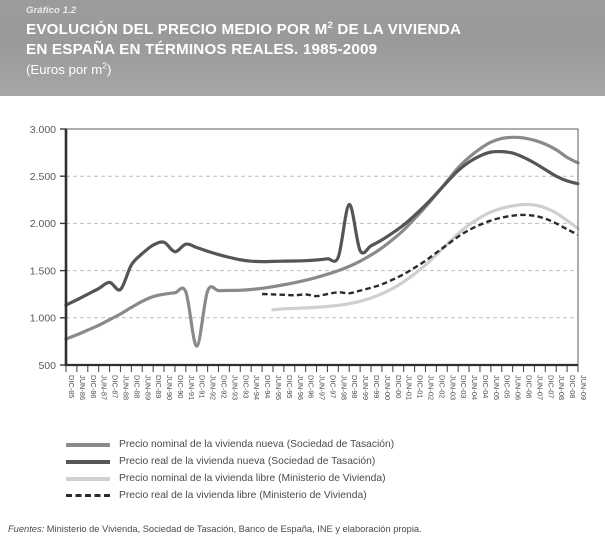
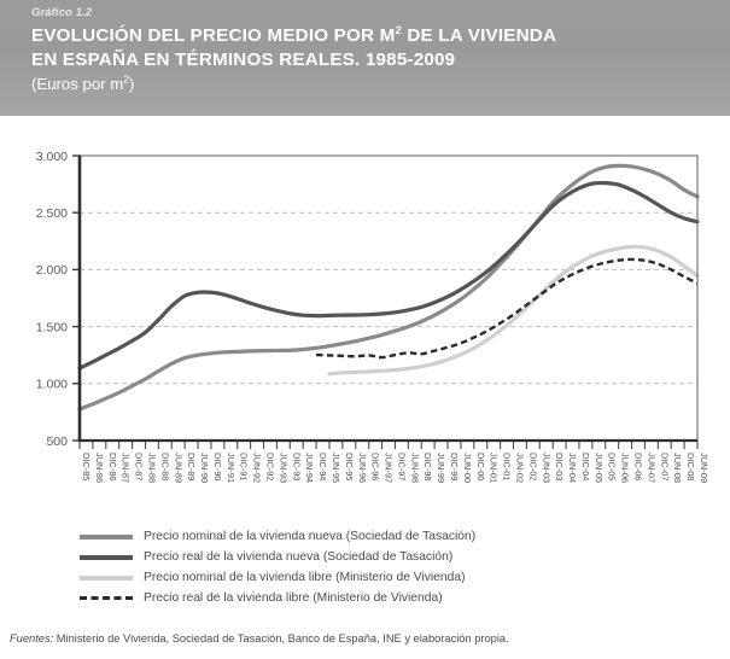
Precio real de la vivienda nueva (Sociedad de Tasación)/JUN-88: 1300 -> 1400
Precio real de la vivienda nueva (Sociedad de Tasación)/DIC-90: 1700 -> 1800
Precio nominal de la vivienda nueva (Sociedad de Tasación)/DIC-91: 700 -> 1300
Precio real de la vivienda nueva (Sociedad de Tasación)/DIC-98: 2200 -> 1700
